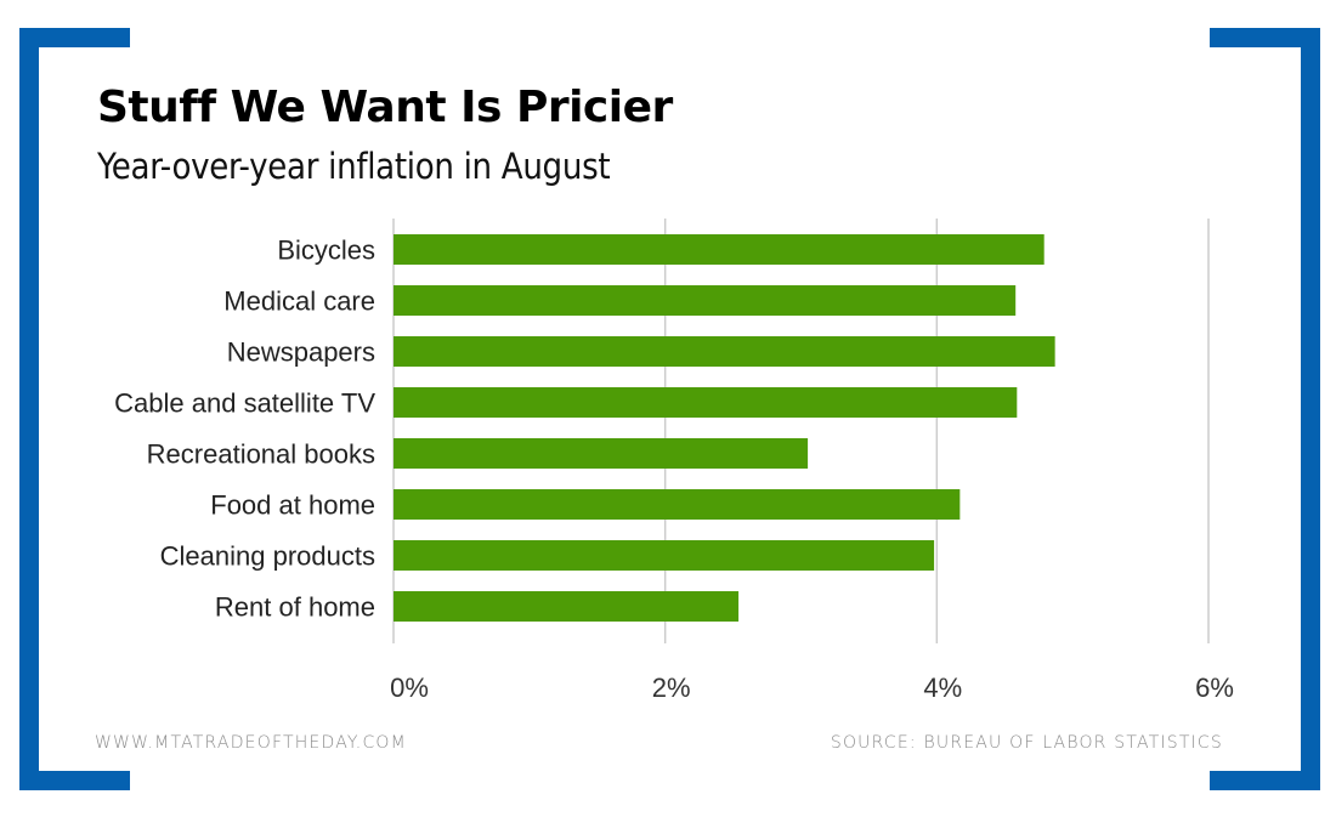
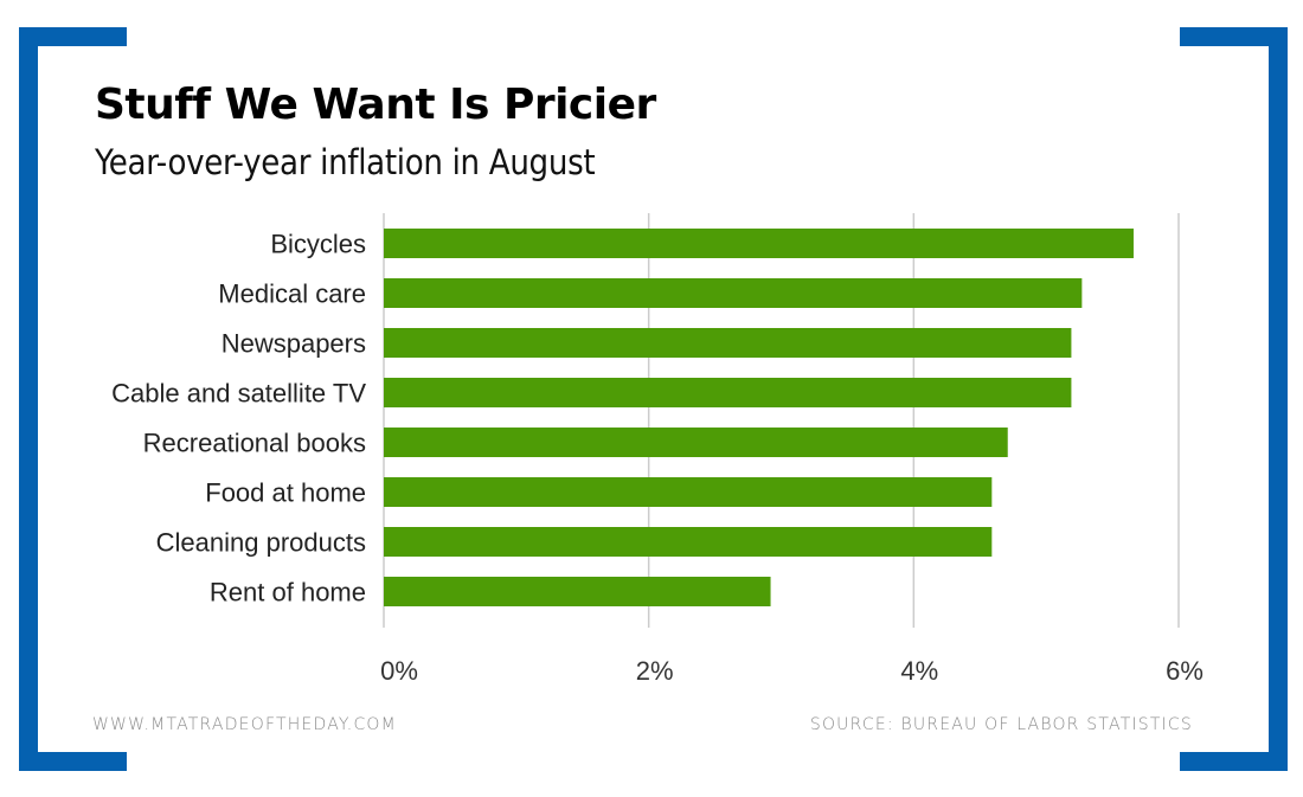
Bicycles: 4.79% -> 5.66%
Medical care: 4.58% -> 5.27%
Newspapers: 4.87% -> 5.19%
Cable and satellite TV: 4.59% -> 5.19%
Recreational books: 3.05% -> 4.71%
Food at home: 4.17% -> 4.59%
Cleaning products: 3.98% -> 4.59%
Rent of home: 2.54% -> 2.92%
